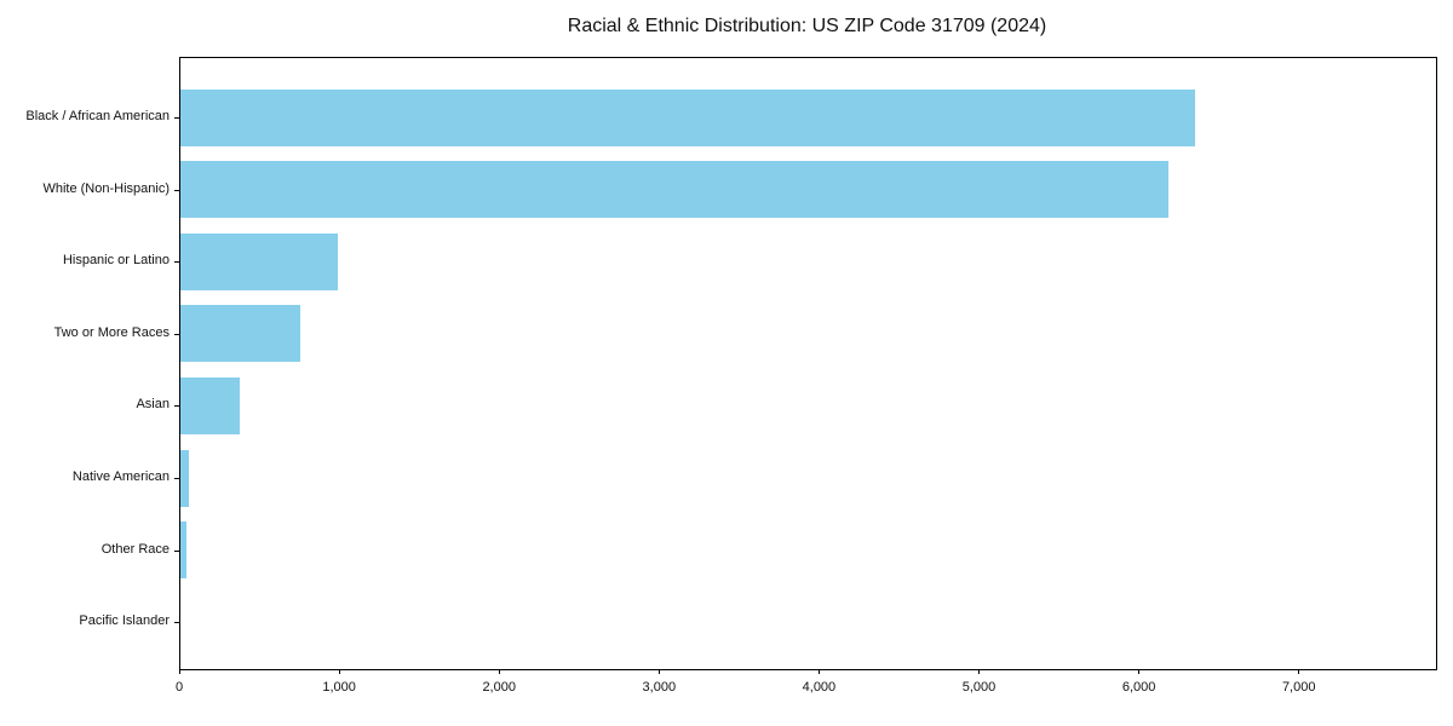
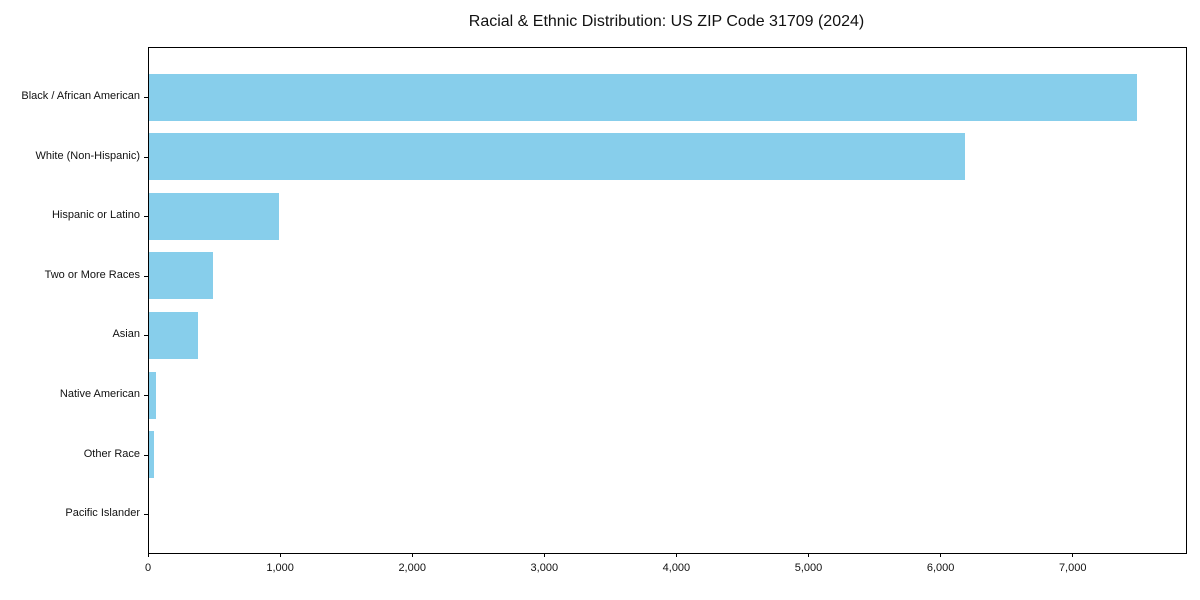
Black / African American: 6340 -> 7480
Two or More Races: 750 -> 480
